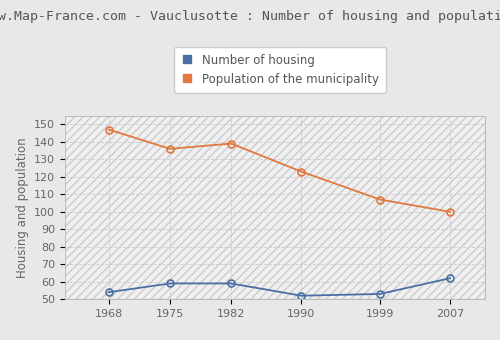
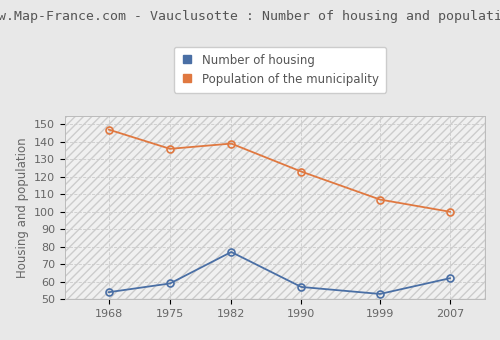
Number of housing/1982: 59 -> 77
Number of housing/1990: 52 -> 57
